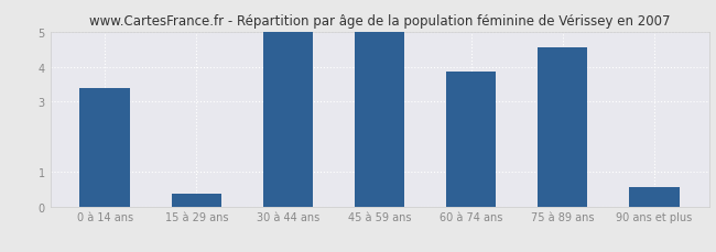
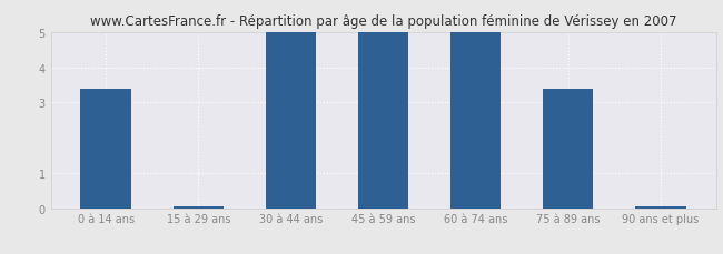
15 à 29 ans: 0.35 -> 0.05
60 à 74 ans: 3.85 -> 5.00
75 à 89 ans: 4.55 -> 3.40
90 ans et plus: 0.55 -> 0.05
